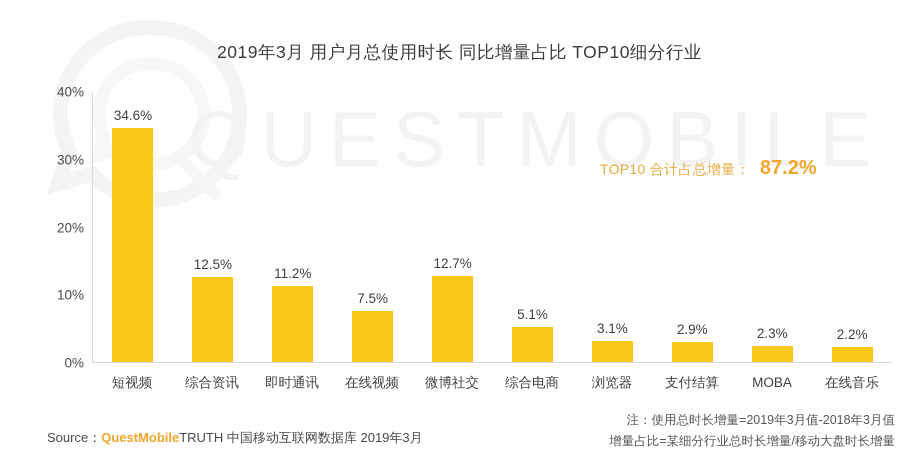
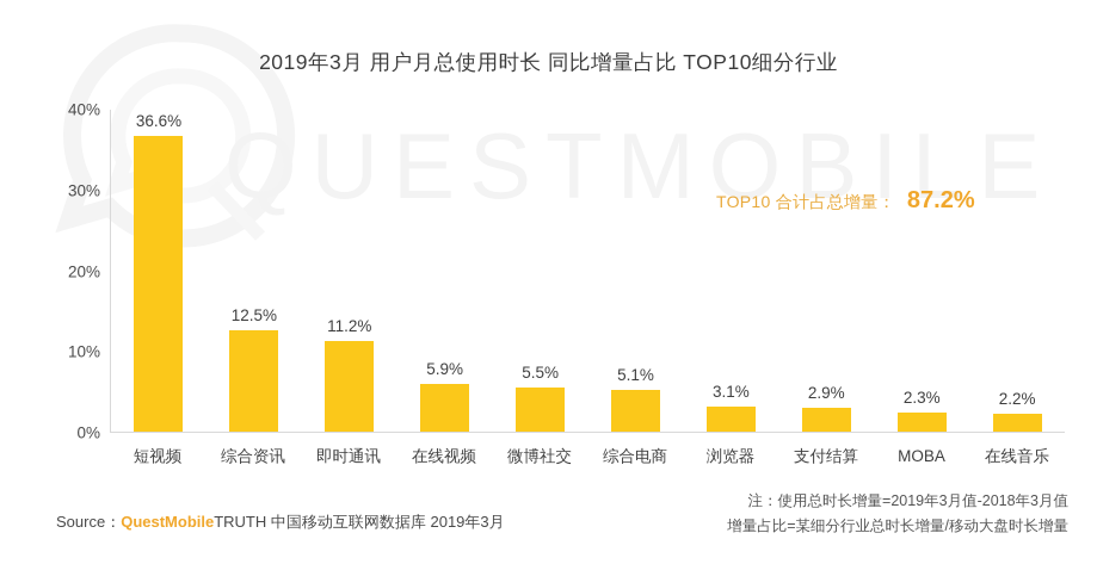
短视频: 34.6% -> 36.6%
在线视频: 7.5% -> 5.9%
微博社交: 12.7% -> 5.5%
